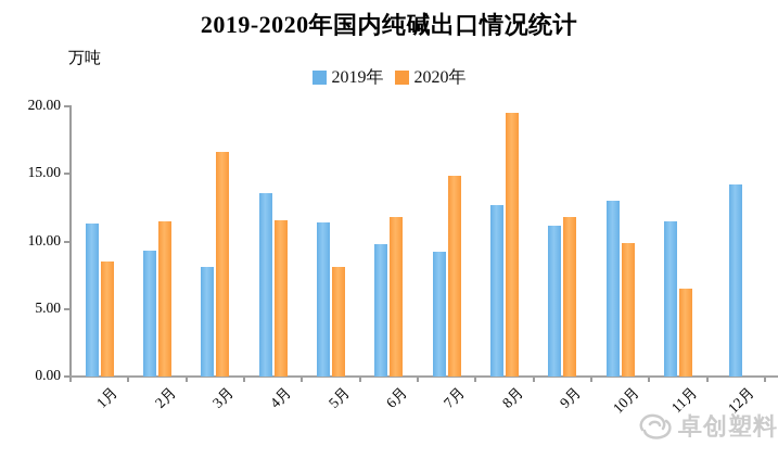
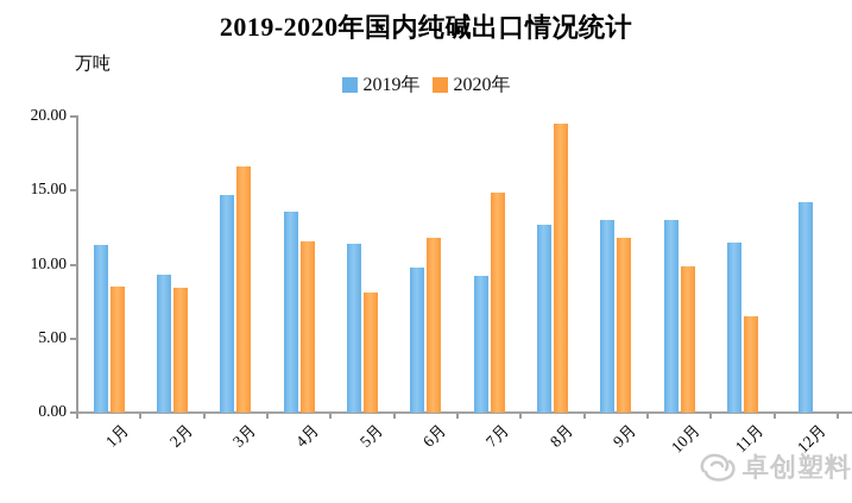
2020年/2月: 11.5 -> 8.4
2019年/3月: 8.1 -> 14.7
2019年/9月: 11.2 -> 13.0
